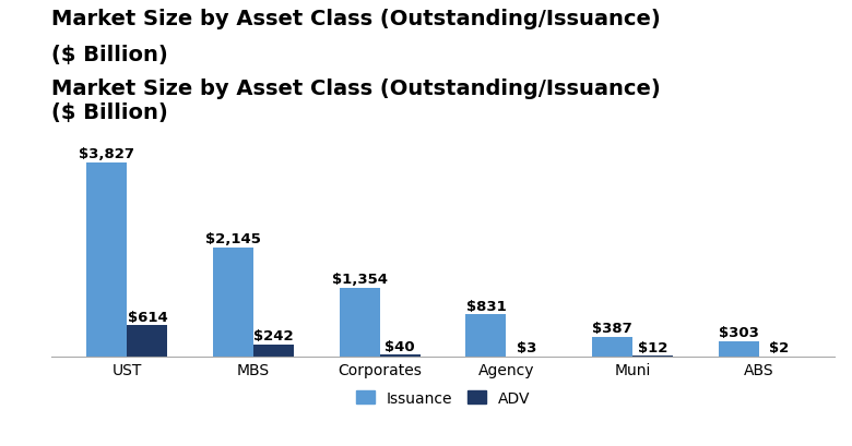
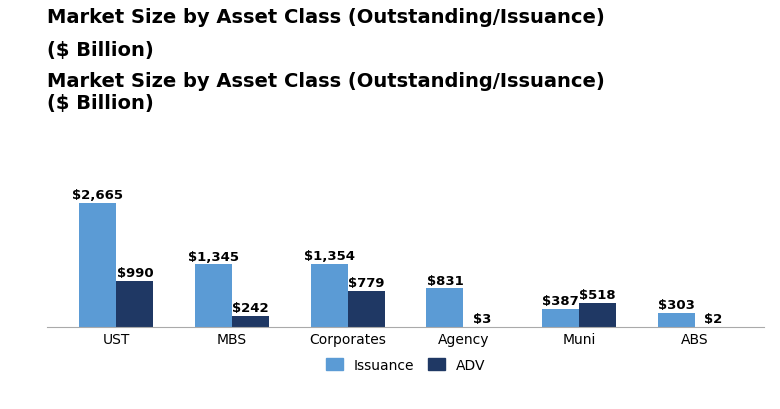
Issuance/UST: $3,827 -> $2,665
ADV/UST: $614 -> $990
Issuance/MBS: $2,145 -> $1,345
ADV/Corporates: $40 -> $779
ADV/Muni: $12 -> $518
